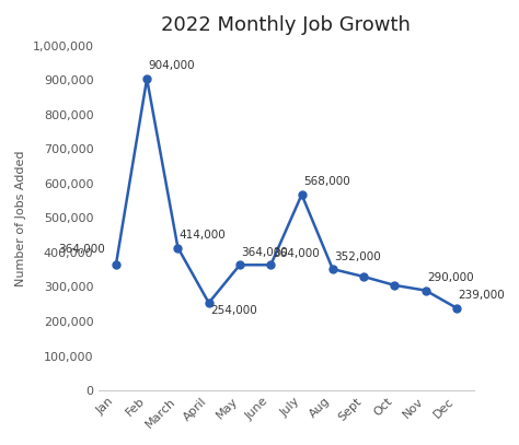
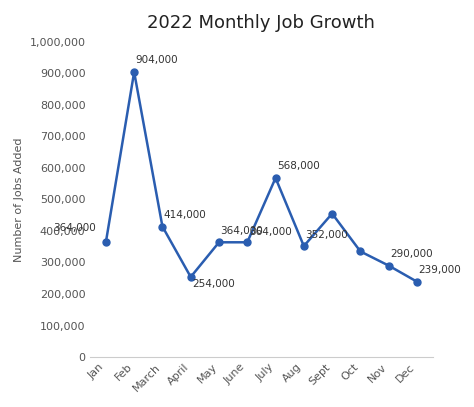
Sept: 330,000 -> 455,000
Oct: 305,000 -> 335,000
